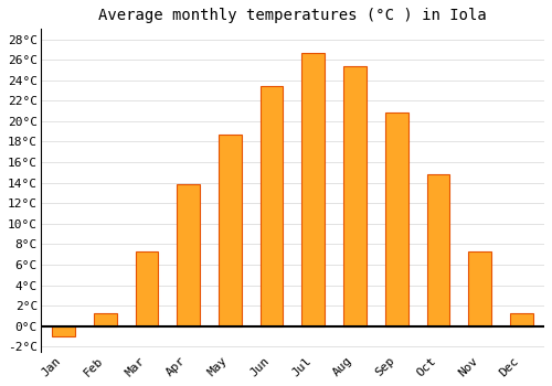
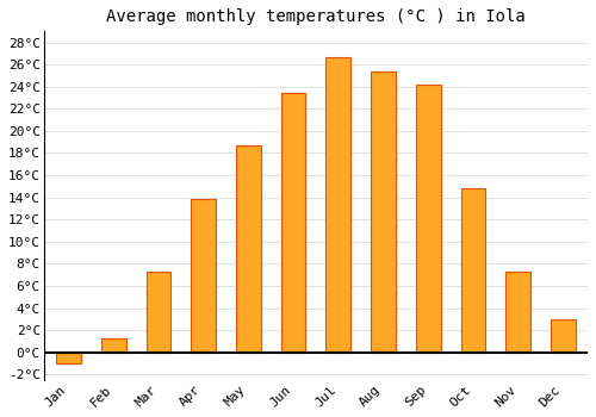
Sep: 20.9°C -> 24.2°C
Dec: 1.3°C -> 3.0°C
